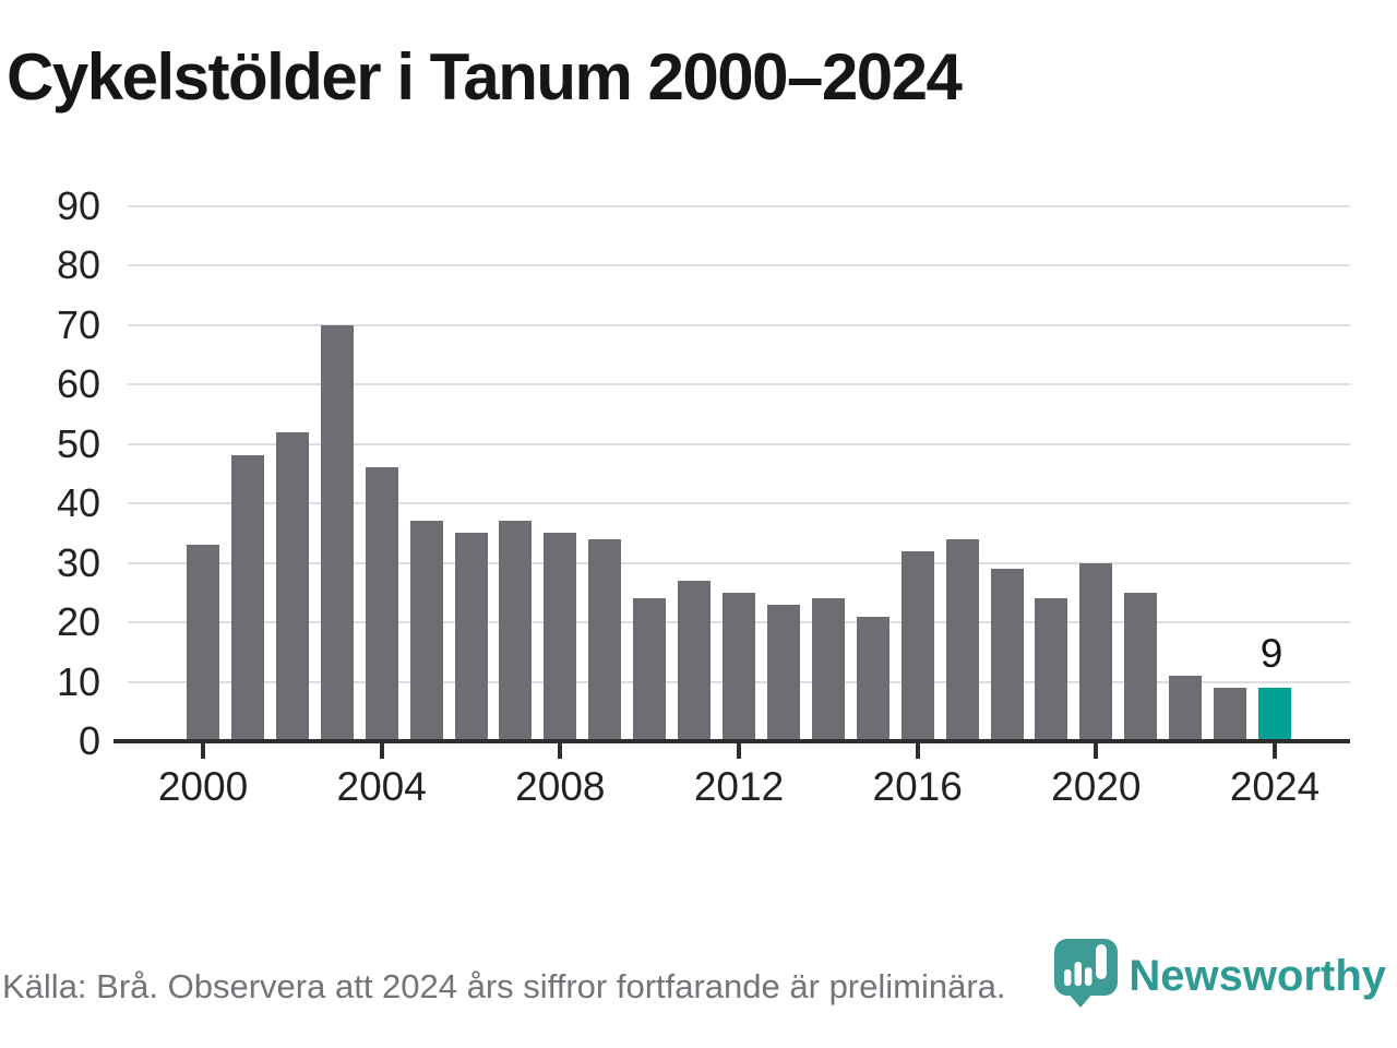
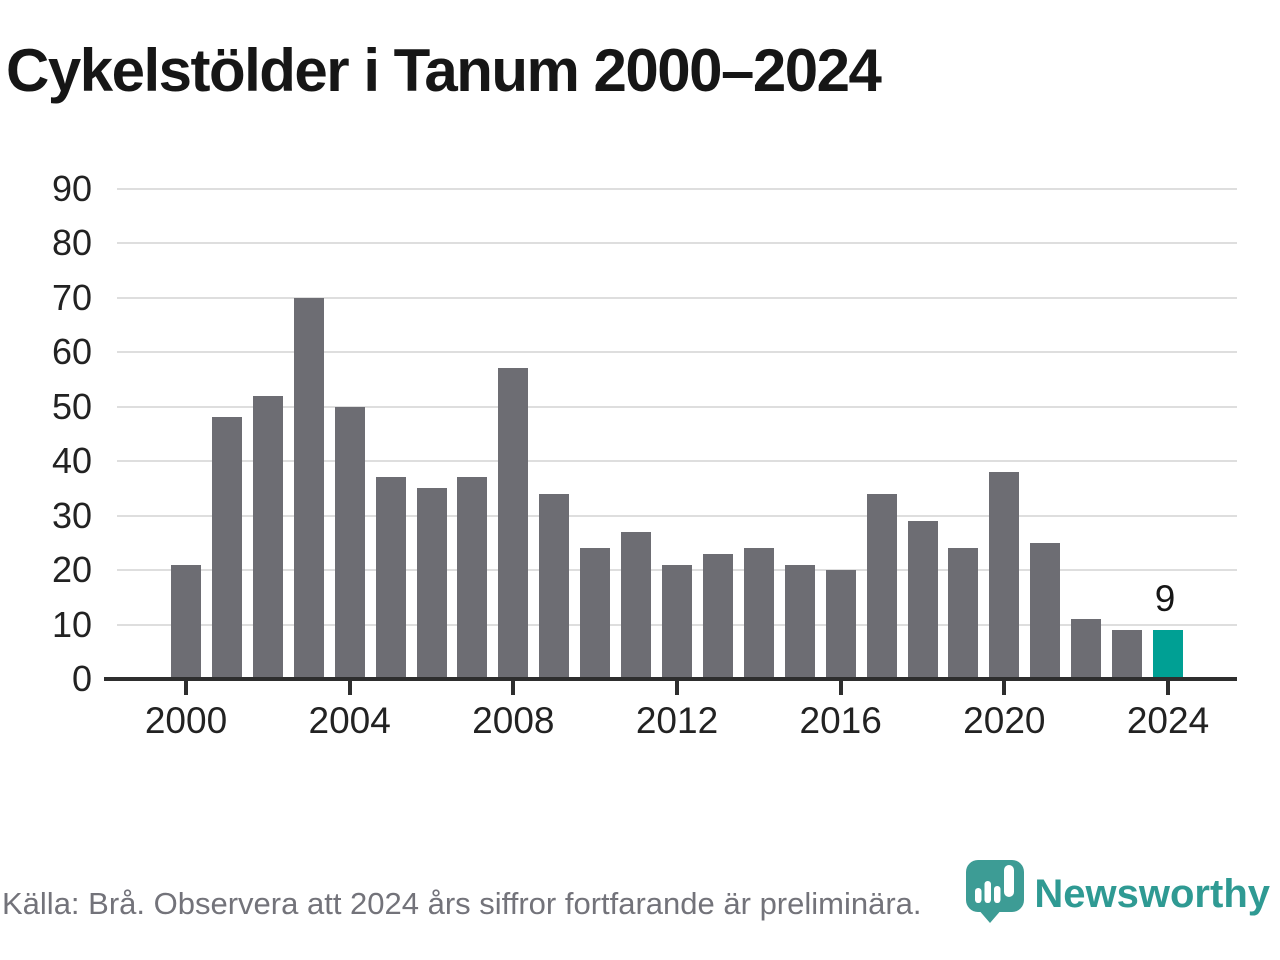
2000: 33 -> 21
2004: 46 -> 50
2008: 35 -> 57
2012: 25 -> 21
2016: 32 -> 20
2020: 30 -> 38
